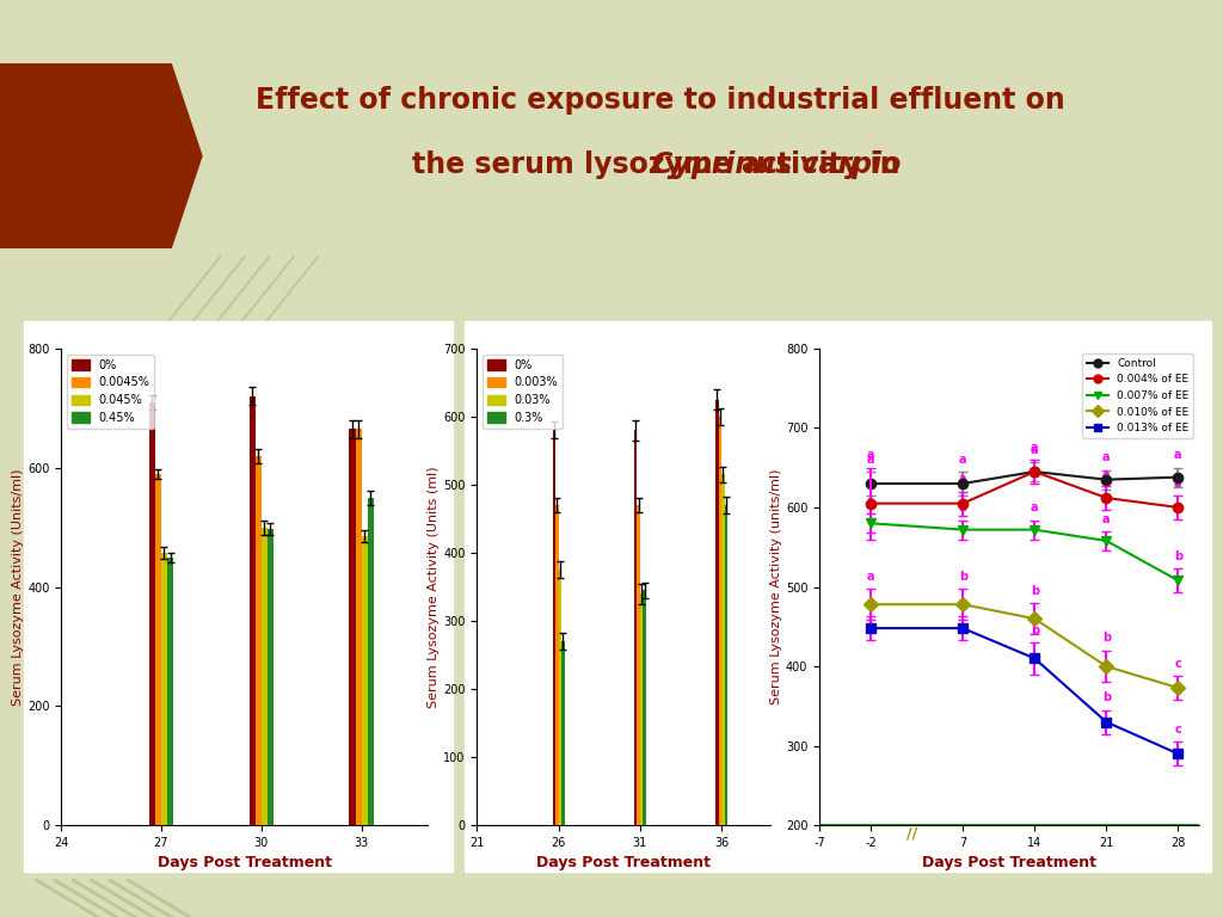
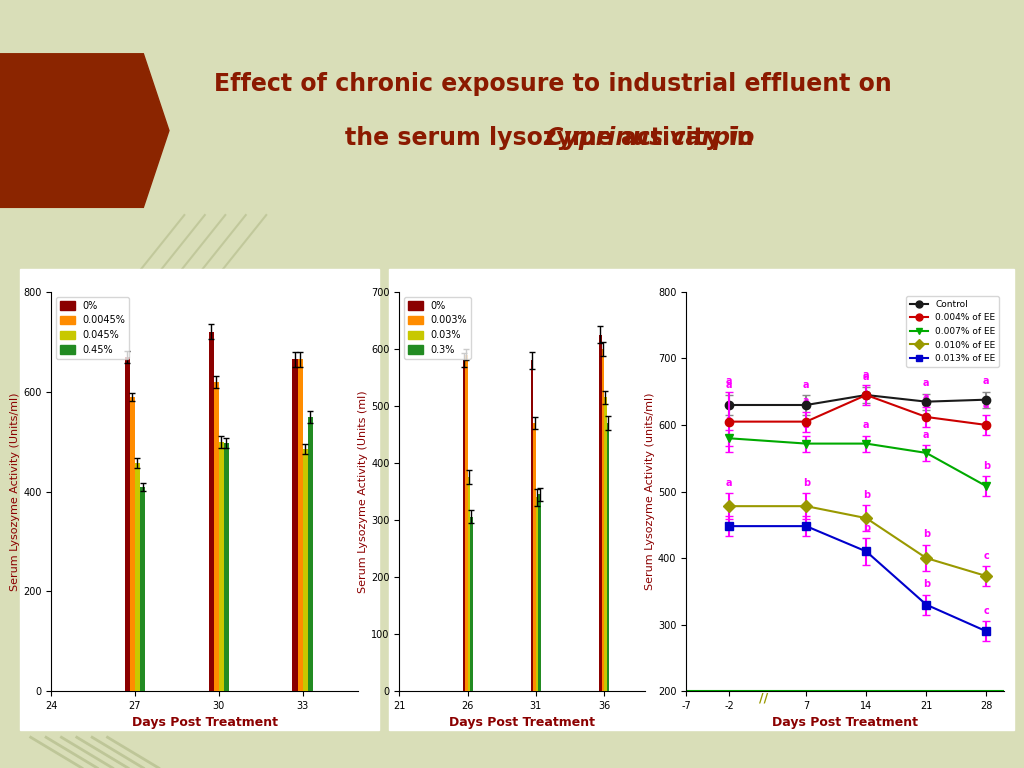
0%/27: 710 -> 670
0.45%/27: 450 -> 410
0.003%/26: 470 -> 590
0.3%/26: 270 -> 306
